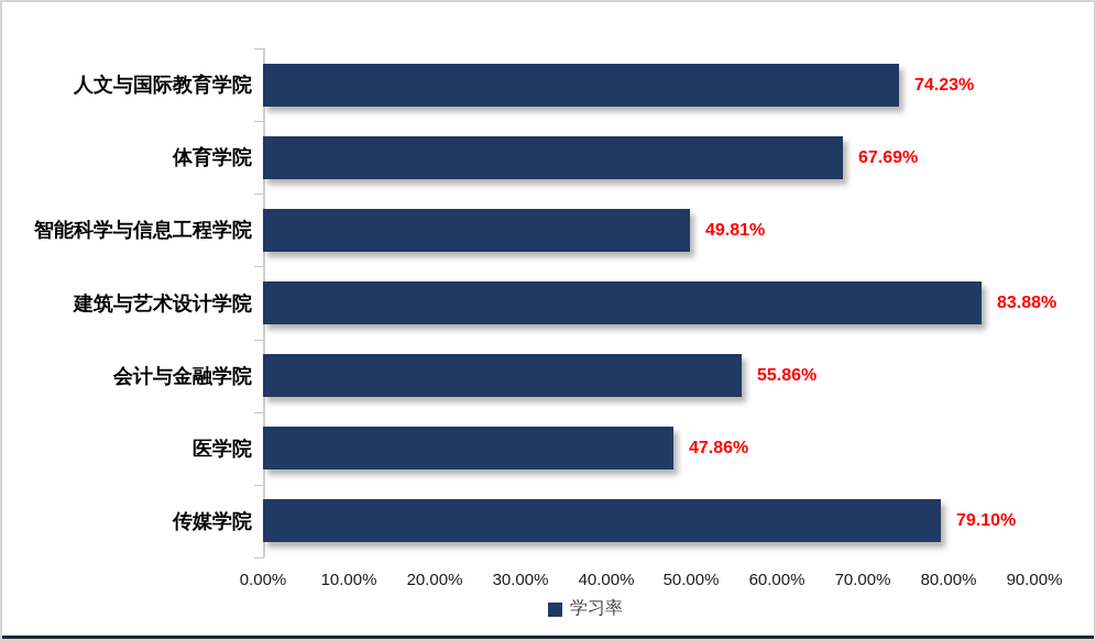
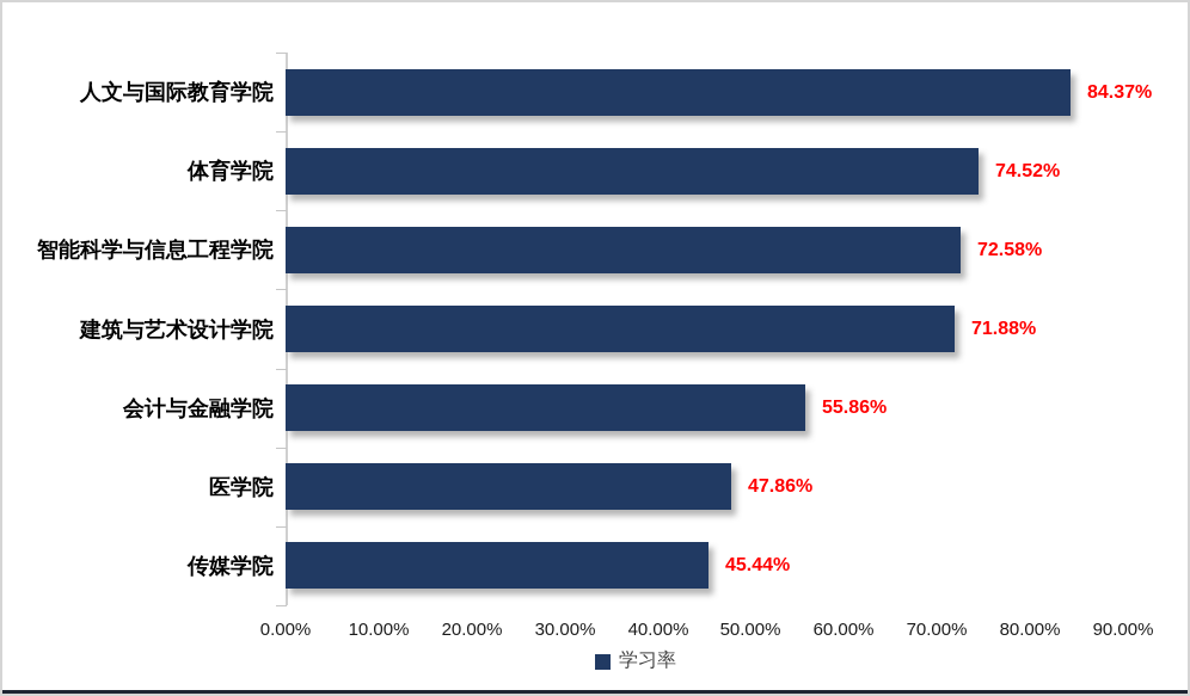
人文与国际教育学院: 74.23% -> 84.37%
体育学院: 67.69% -> 74.52%
智能科学与信息工程学院: 49.81% -> 72.58%
建筑与艺术设计学院: 83.88% -> 71.88%
传媒学院: 79.10% -> 45.44%
